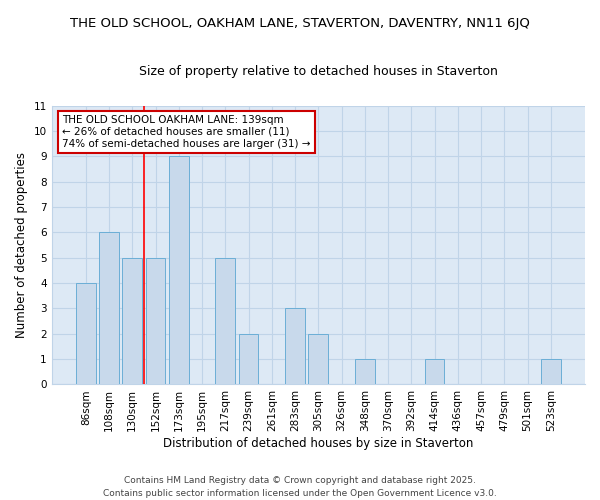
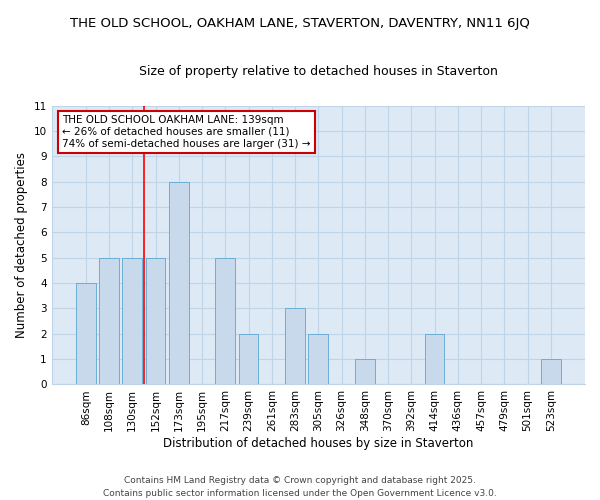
108sqm: 6 -> 5
173sqm: 9 -> 8
414sqm: 1 -> 2
